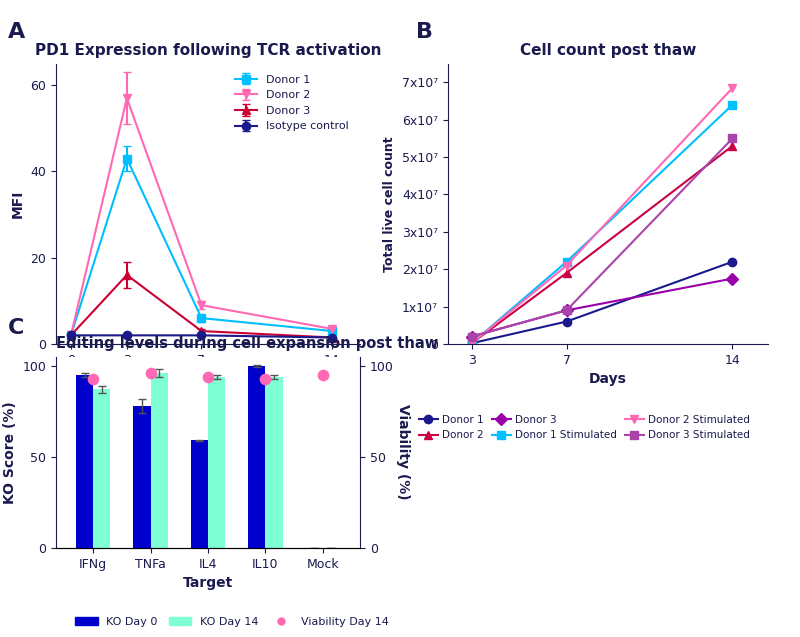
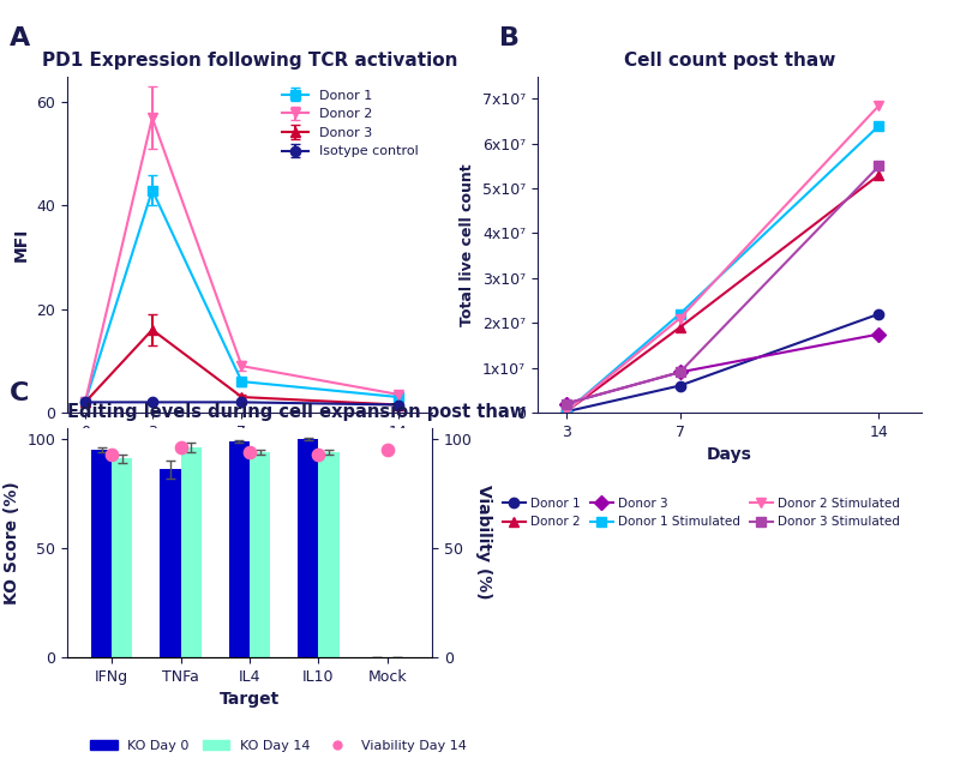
Editing levels during cell expansion post thaw/KO Day 14/IFNg: 87 -> 91
Editing levels during cell expansion post thaw/KO Day 0/TNFa: 78 -> 86
Editing levels during cell expansion post thaw/KO Day 0/IL4: 59 -> 99
